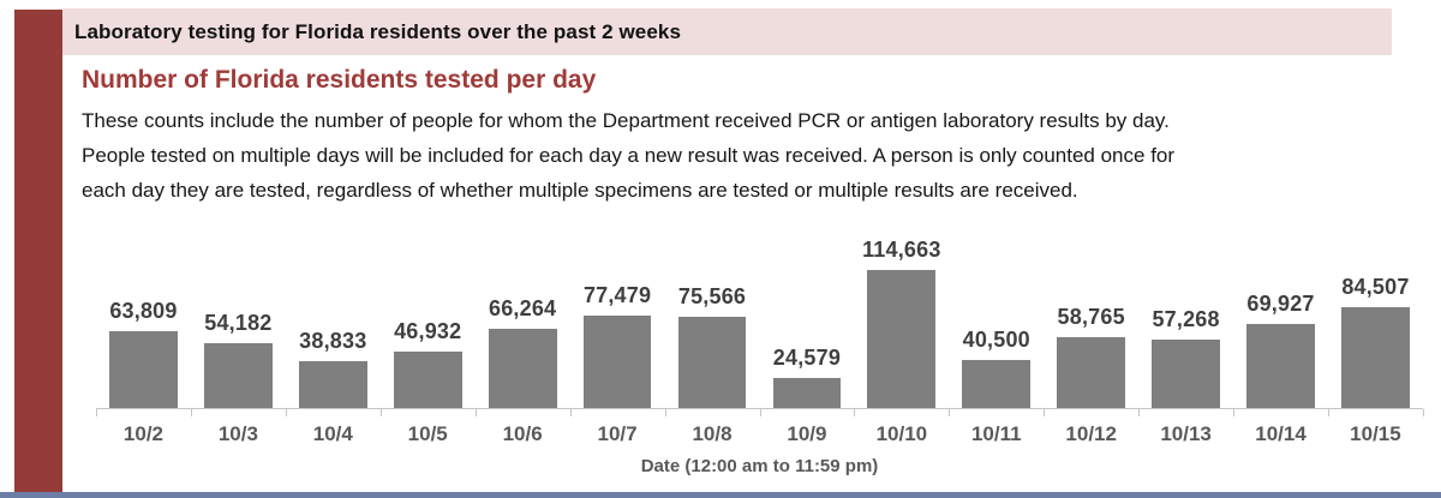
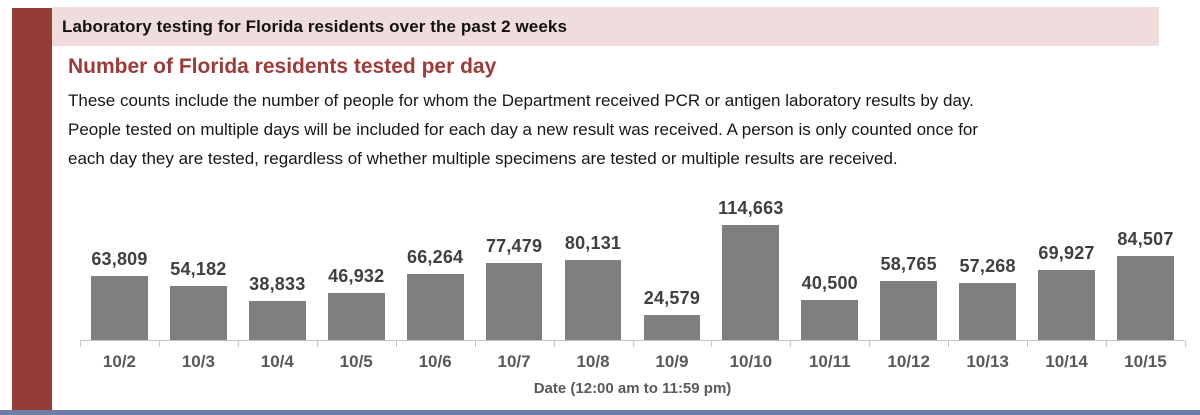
10/8: 75,566 -> 80,131
